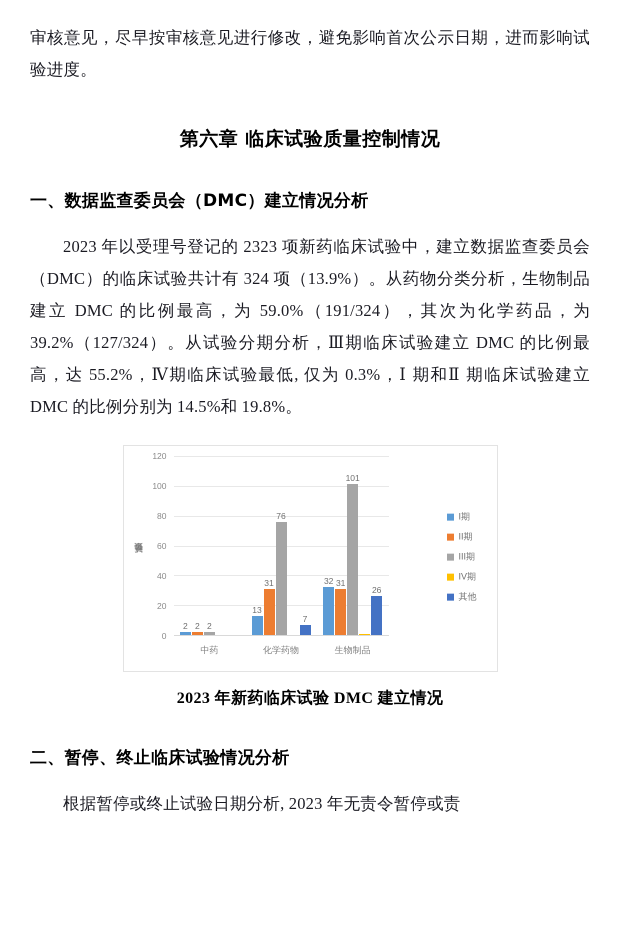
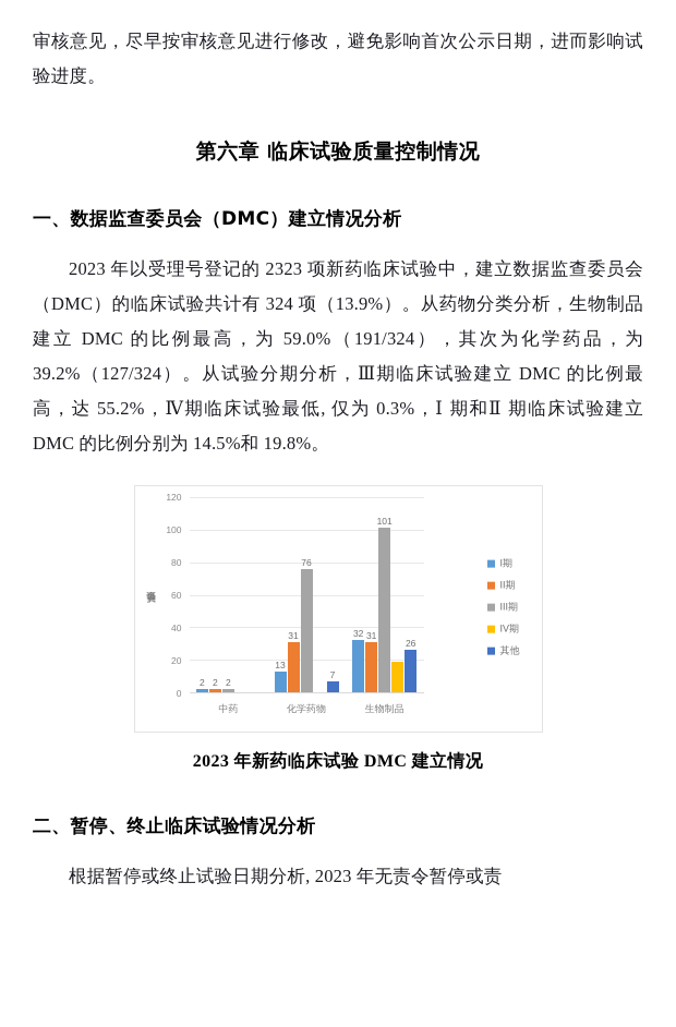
IV期/生物制品: 1 -> 19
